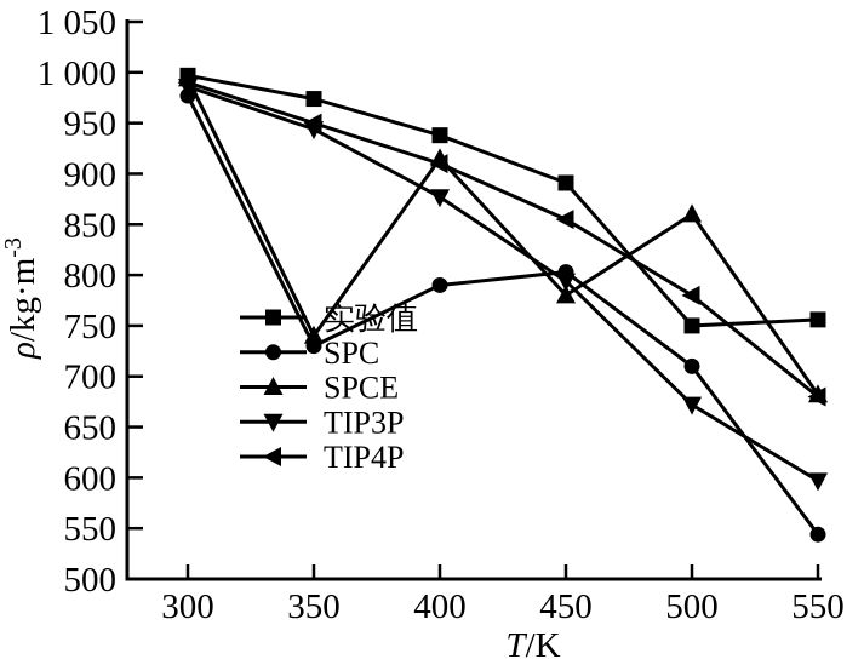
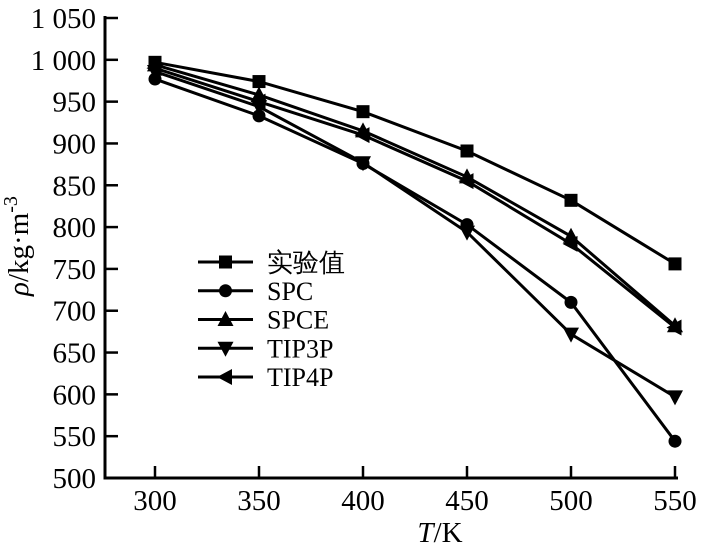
SPC/350: 730 -> 930
SPCE/350: 740 -> 960
SPC/400: 790 -> 880
SPCE/450: 780 -> 860
实验值/500: 750 -> 830
SPCE/500: 860 -> 790
